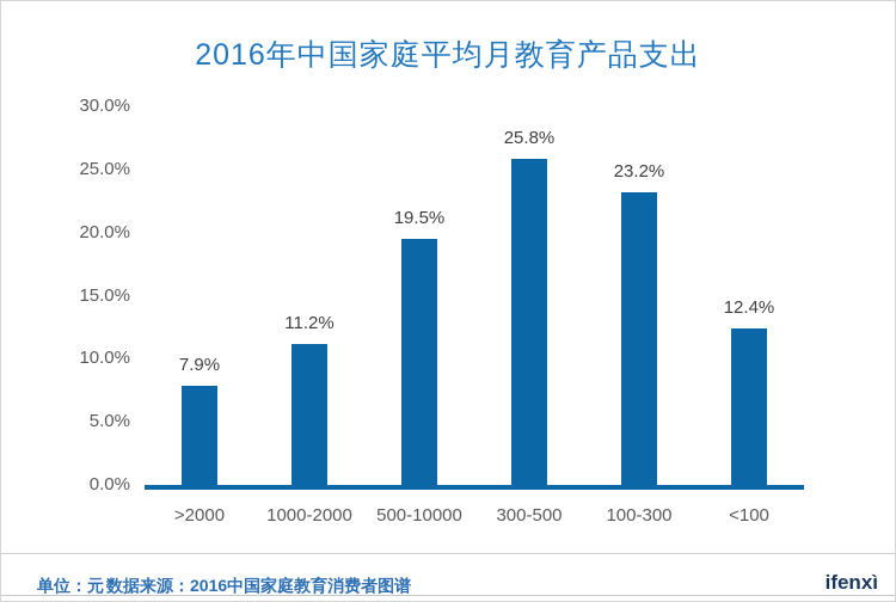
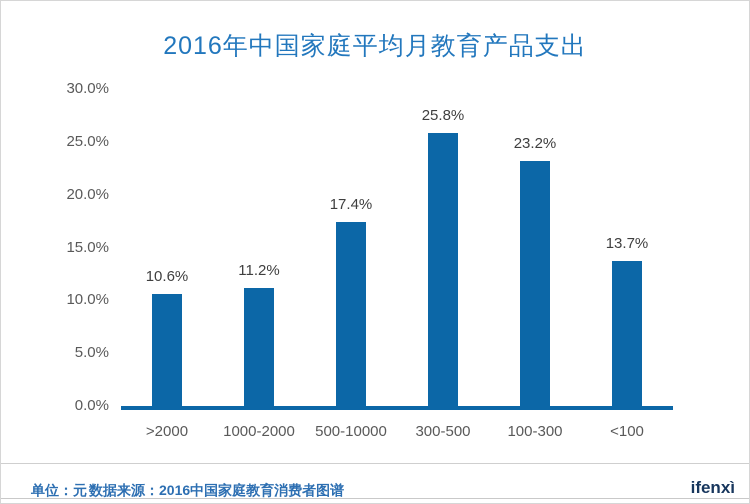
>2000: 7.9% -> 10.6%
500-10000: 19.5% -> 17.4%
<100: 12.4% -> 13.7%
